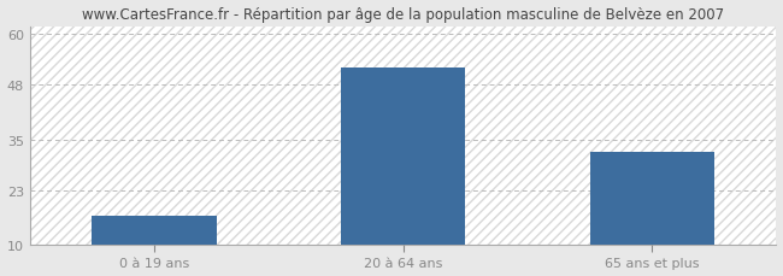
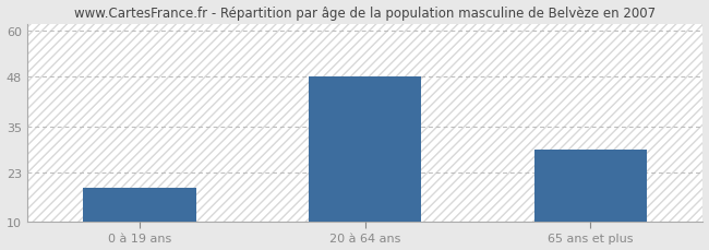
0 à 19 ans: 17 -> 19
20 à 64 ans: 52 -> 48
65 ans et plus: 32 -> 29
